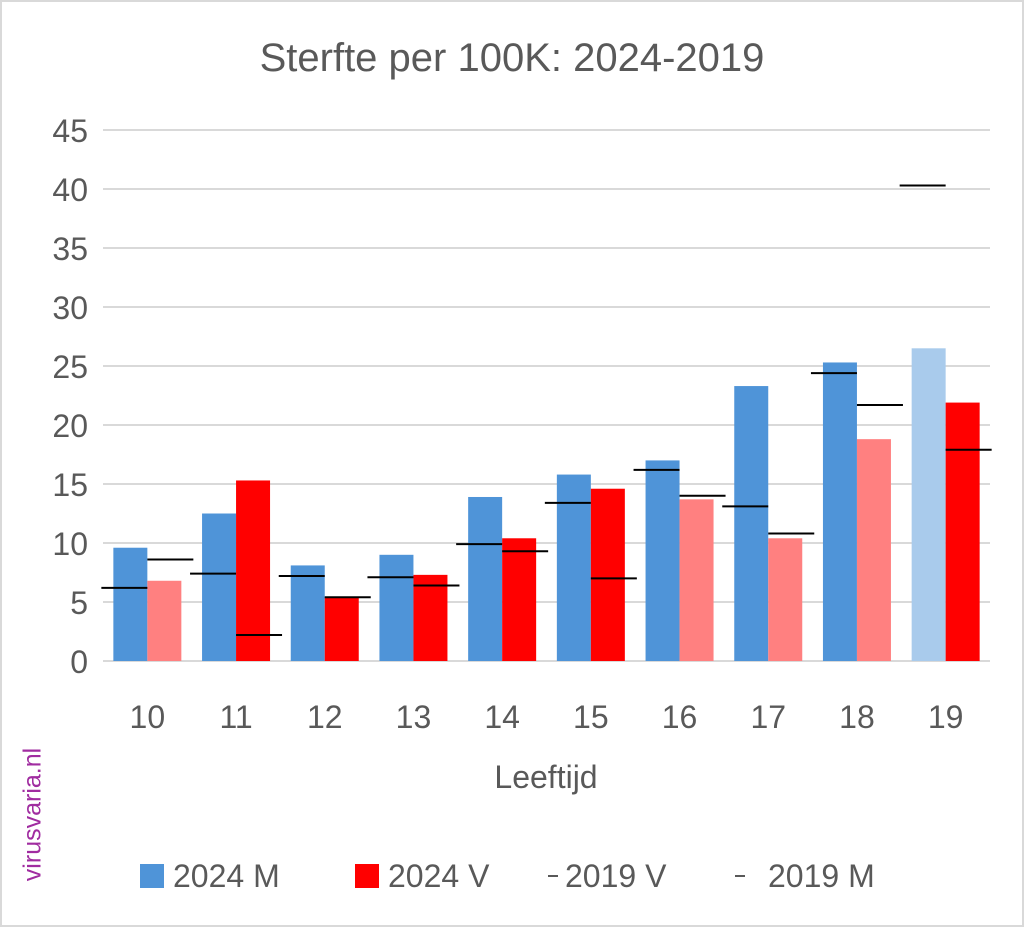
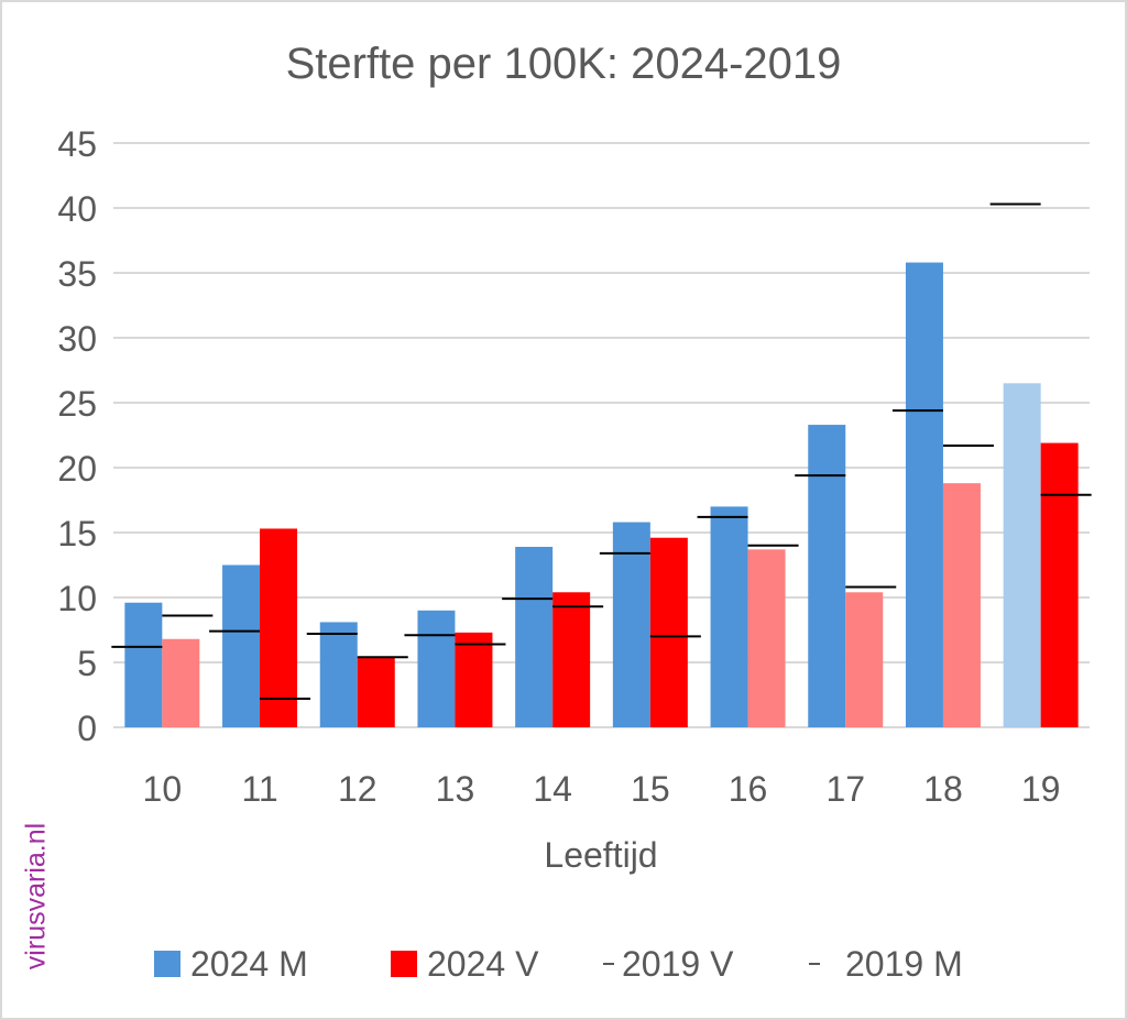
2019 M/17: 13.1 -> 19.4
2024 M/18: 25.3 -> 35.8
